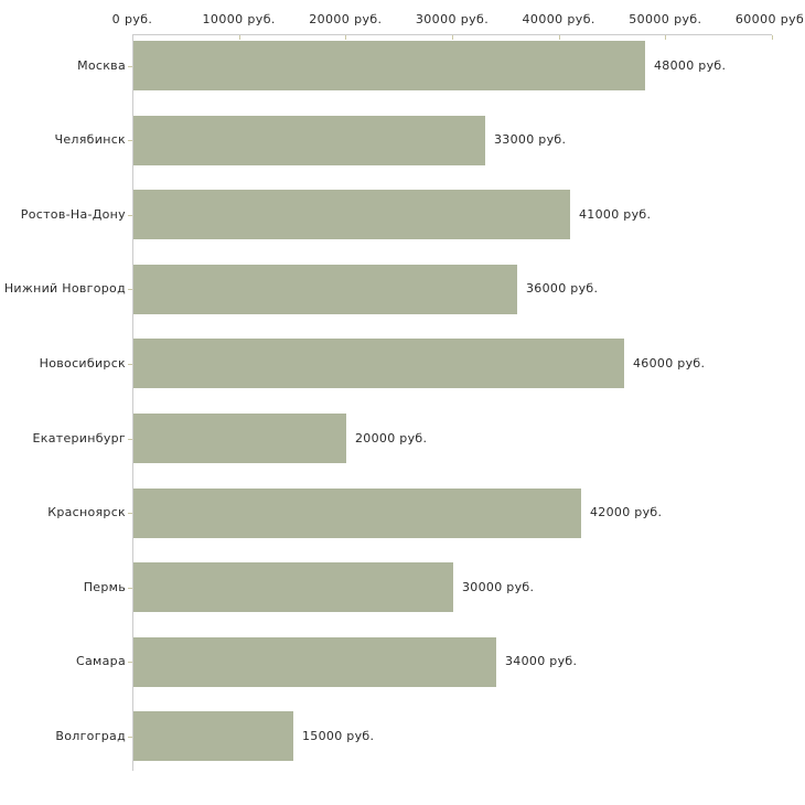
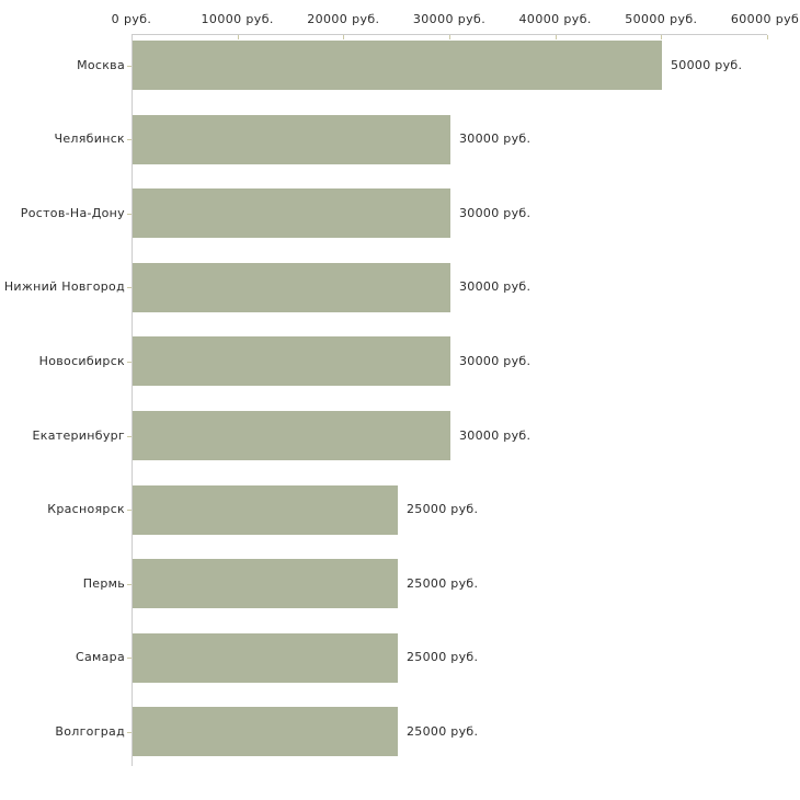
Москва: 48000 -> 50000
Челябинск: 33000 -> 30000
Ростов-На-Дону: 41000 -> 30000
Нижний Новгород: 36000 -> 30000
Новосибирск: 46000 -> 30000
Екатеринбург: 20000 -> 30000
Красноярск: 42000 -> 25000
Пермь: 30000 -> 25000
Самара: 34000 -> 25000
Волгоград: 15000 -> 25000
